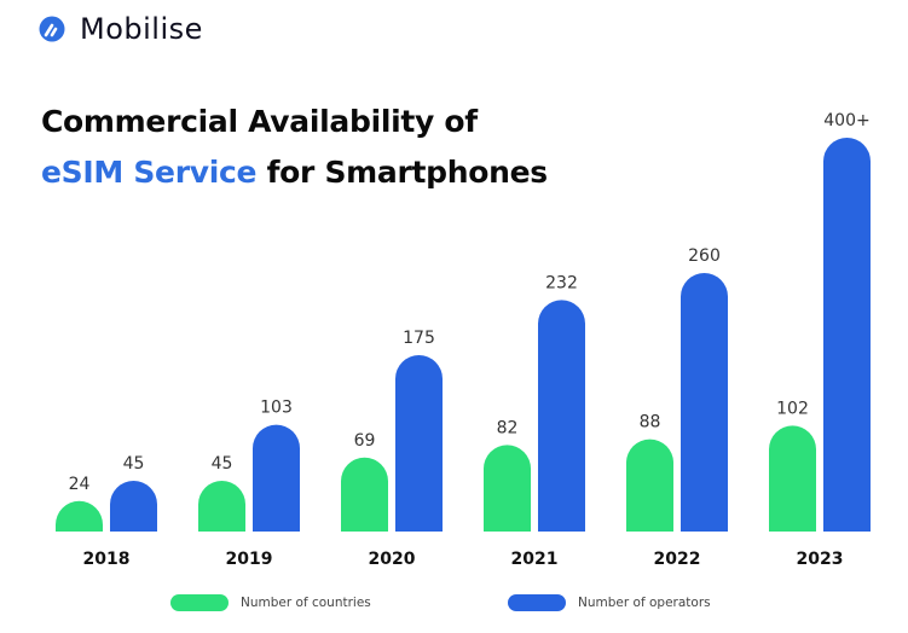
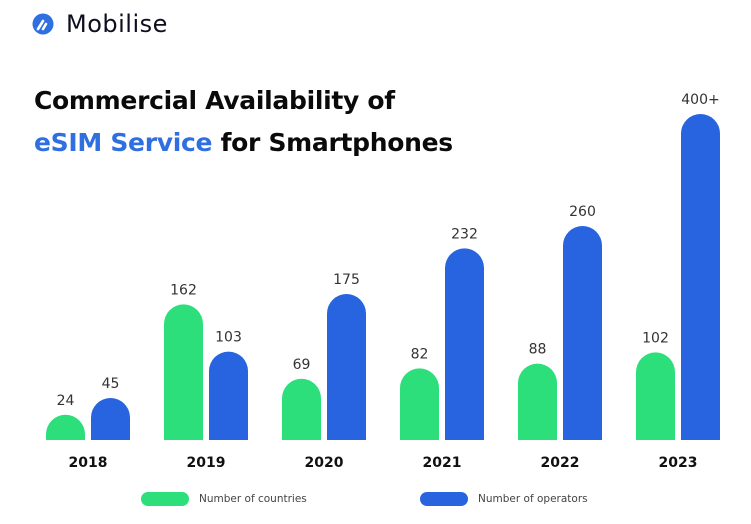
Number of countries/2019: 45 -> 162
